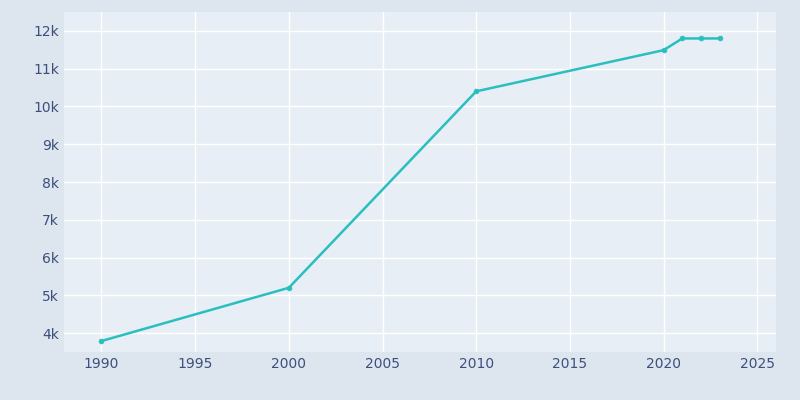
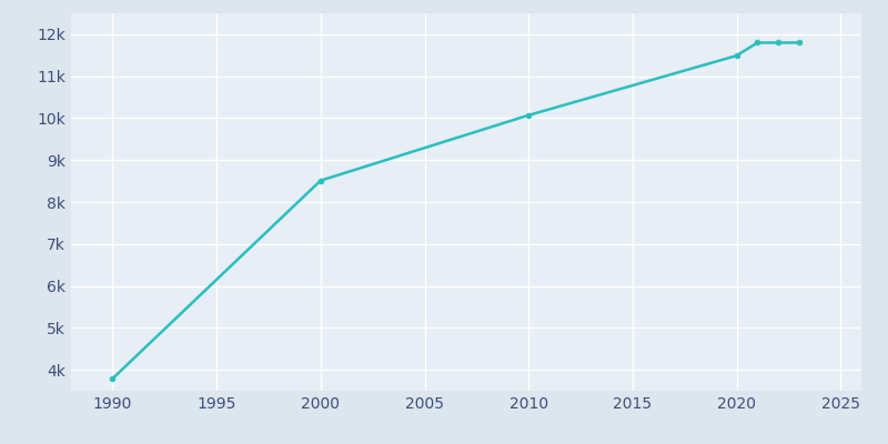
2000: 5.20k -> 8.51k
2010: 10.40k -> 10.07k
